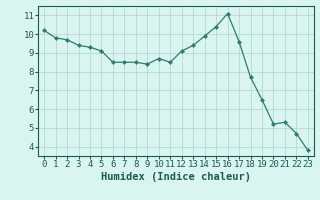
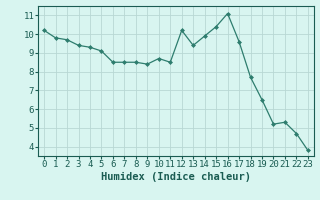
12: 9.1 -> 10.2
